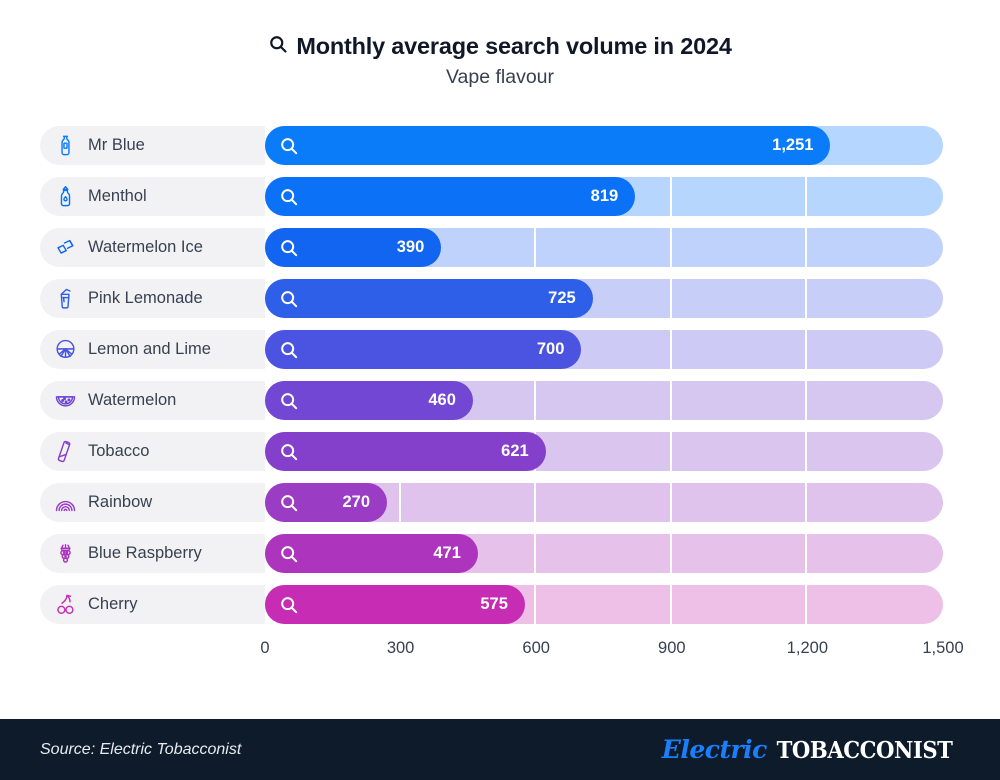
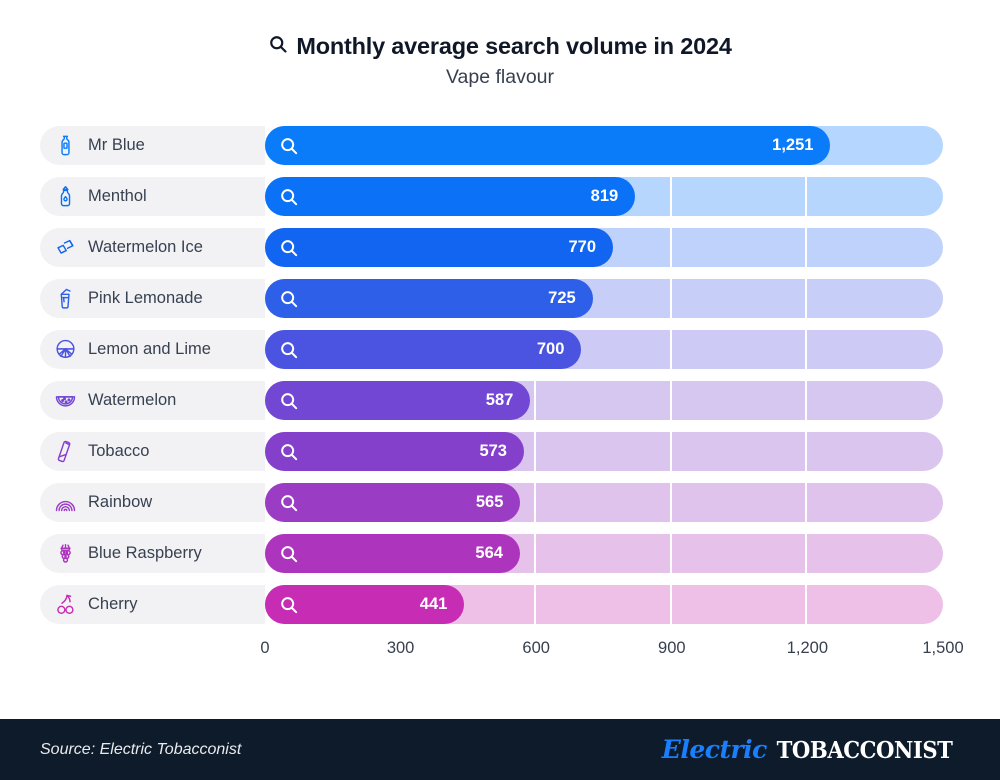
Watermelon Ice: 390 -> 770
Watermelon: 460 -> 587
Tobacco: 621 -> 573
Rainbow: 270 -> 565
Blue Raspberry: 471 -> 564
Cherry: 575 -> 441
